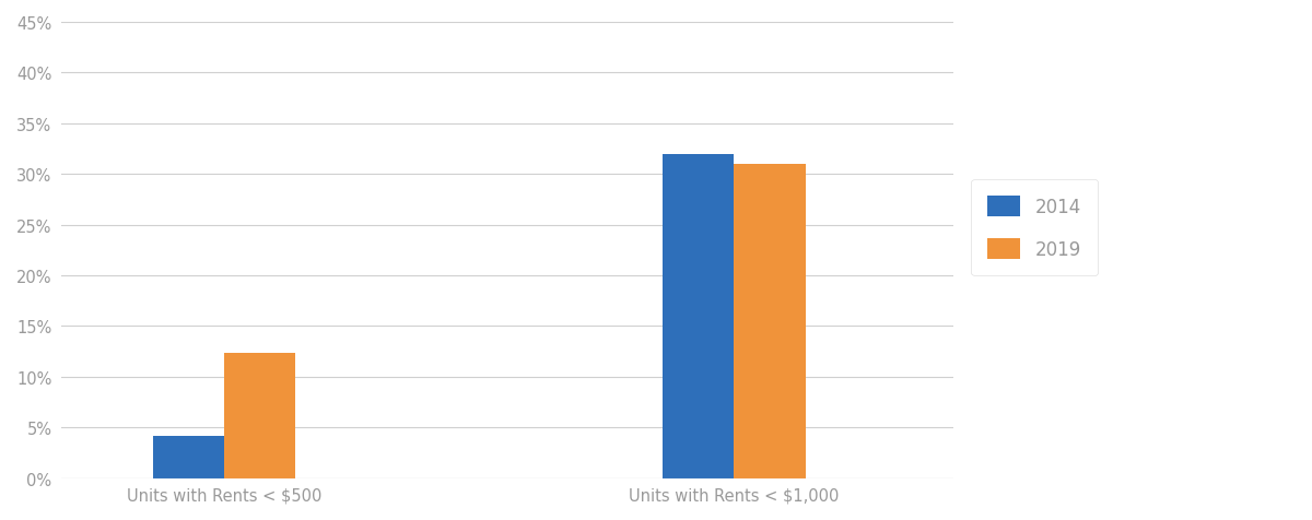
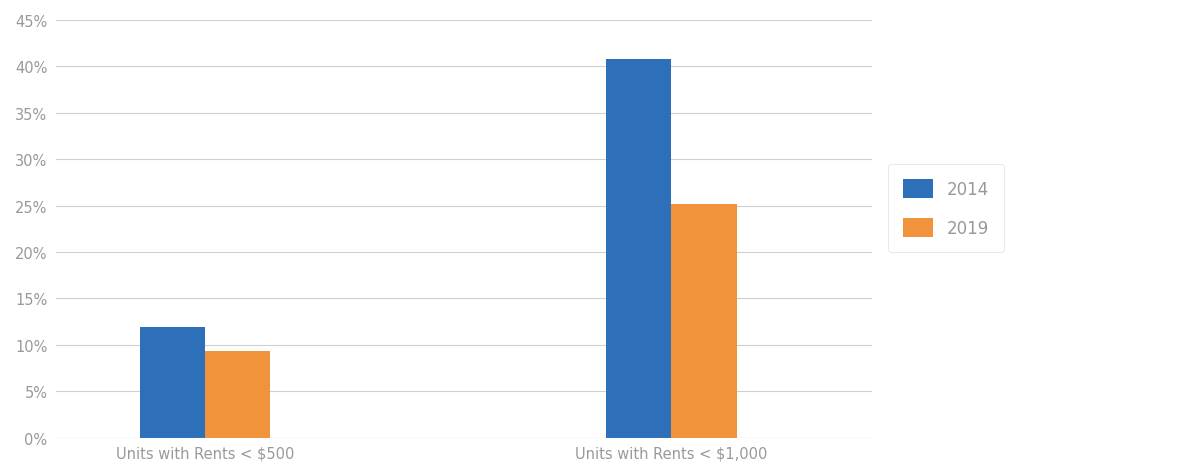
2014/Units with Rents < $500: 4.2% -> 11.9%
2019/Units with Rents < $500: 12.4% -> 9.3%
2014/Units with Rents < $1,000: 32.0% -> 40.8%
2019/Units with Rents < $1,000: 31.0% -> 25.2%
